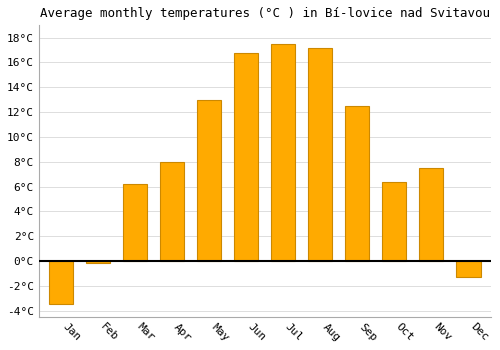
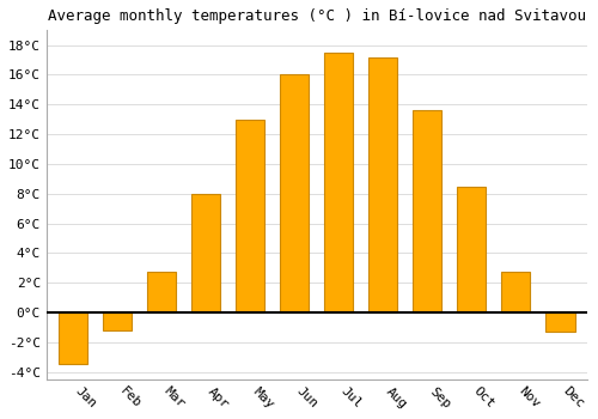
Feb: -0.2°C -> -1.2°C
Mar: 6.2°C -> 2.7°C
Jun: 16.8°C -> 16.0°C
Sep: 12.5°C -> 13.6°C
Oct: 6.4°C -> 8.5°C
Nov: 7.5°C -> 2.7°C
